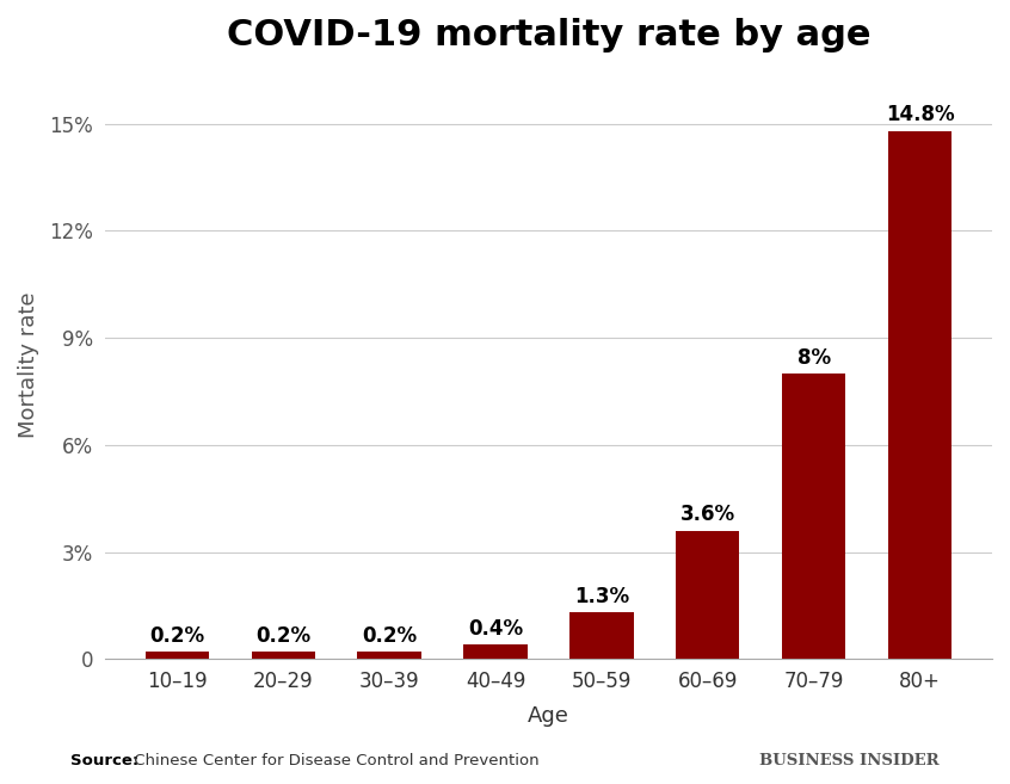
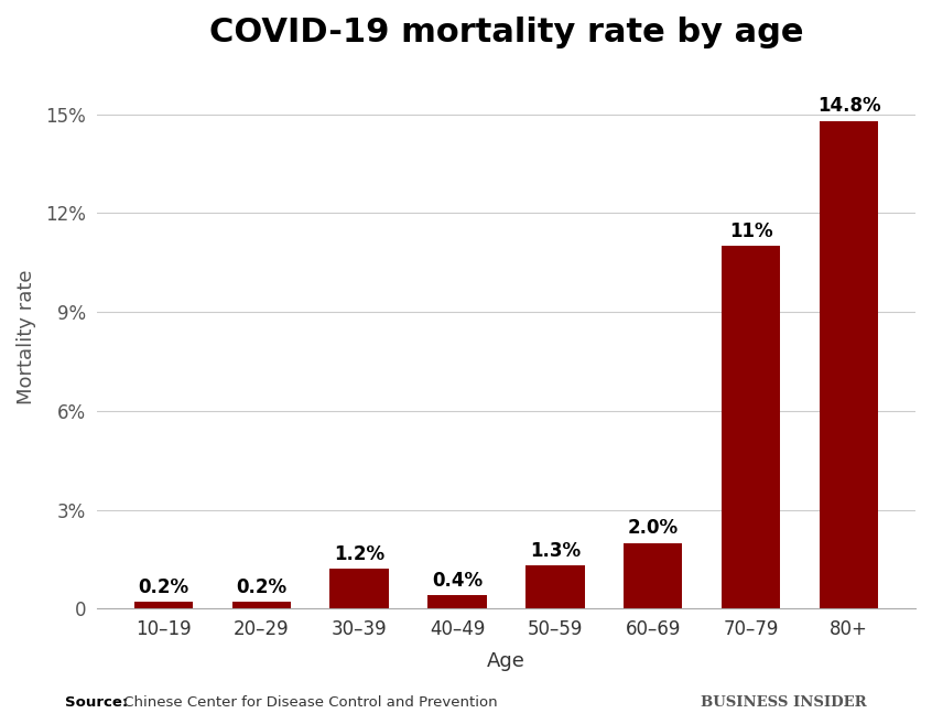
30–39: 0.2% -> 1.2%
60–69: 3.6% -> 2.0%
70–79: 8% -> 11%
